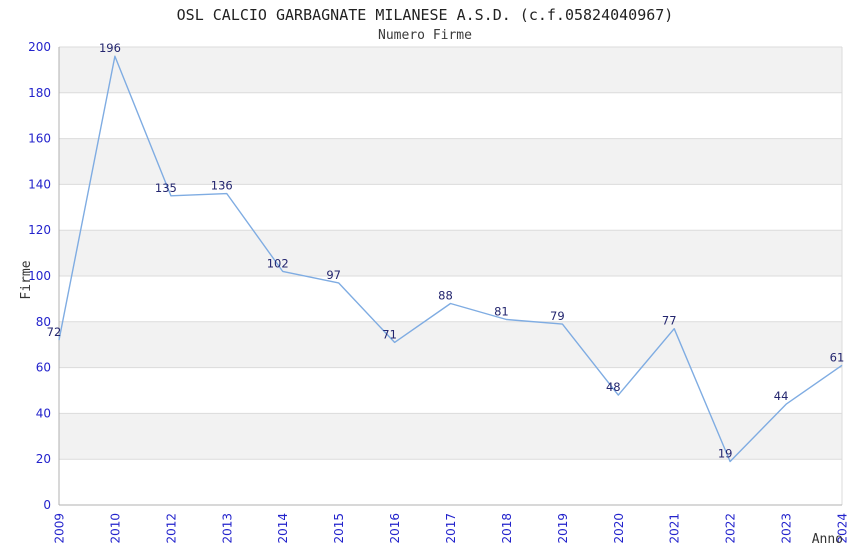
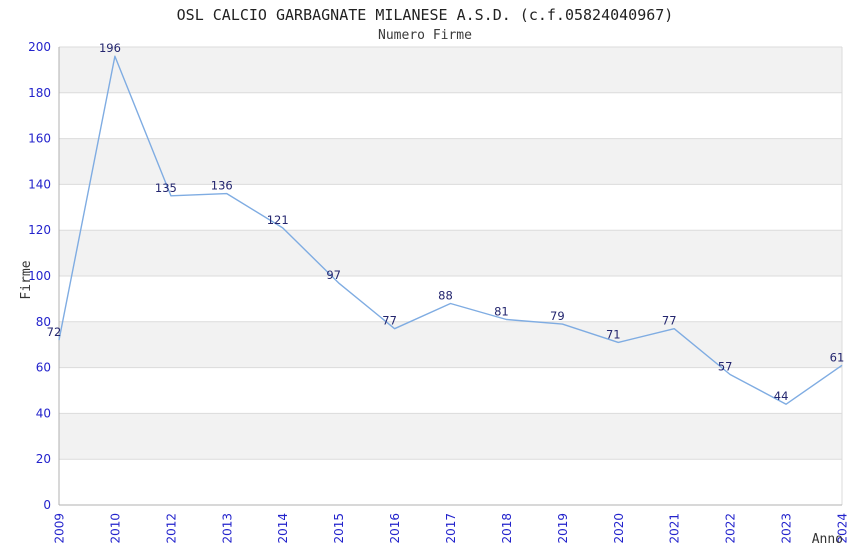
2014: 102 -> 121
2016: 71 -> 77
2020: 48 -> 71
2022: 19 -> 57
